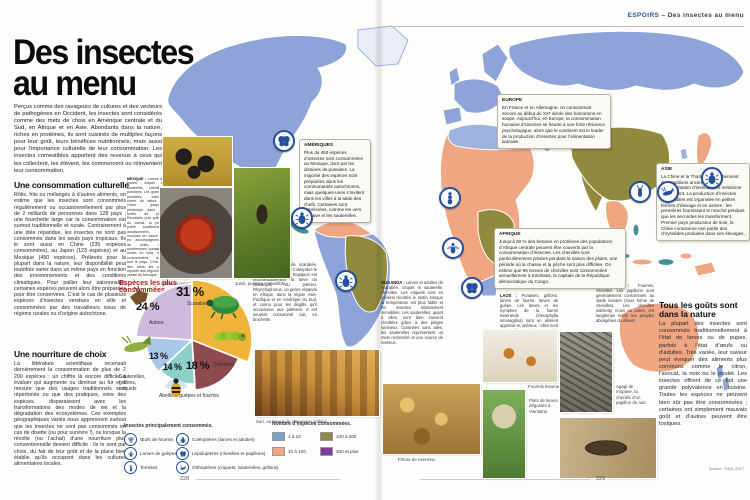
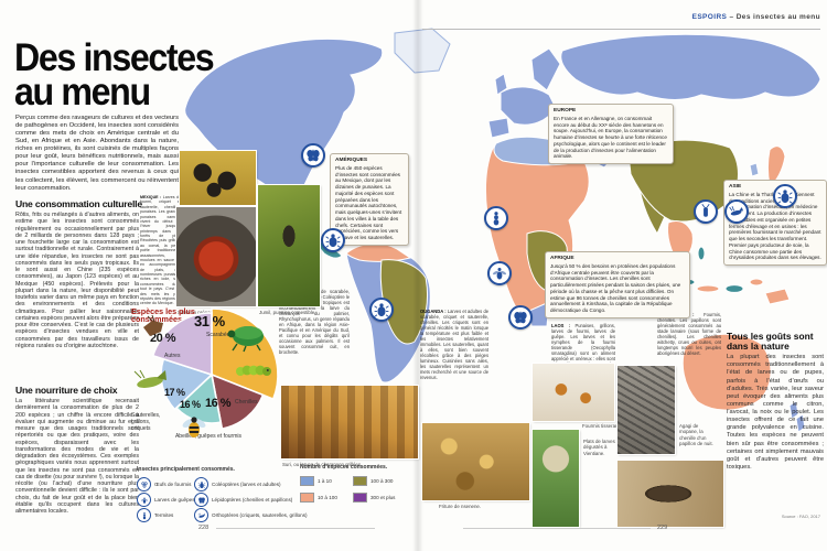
Chenilles: 18 -> 16
Abeilles, guêpes et fourmis: 14 -> 16
Sauterelles, grillons, criquets: 13 -> 17
Autres: 24 -> 20
